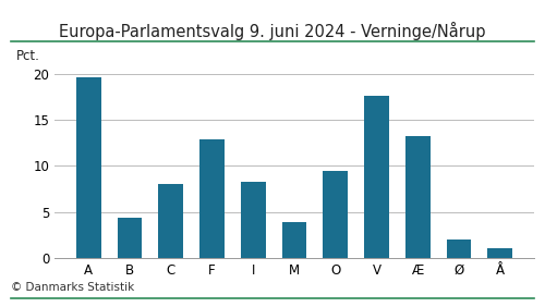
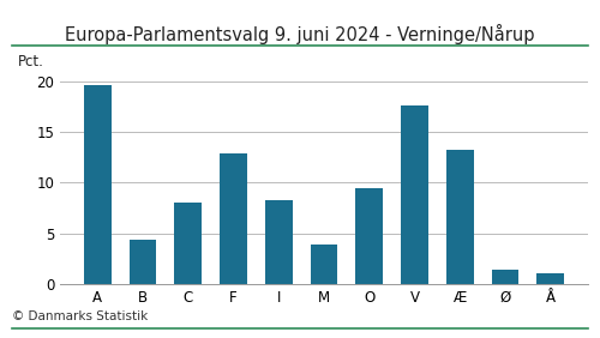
Ø: 2.0 -> 1.4
